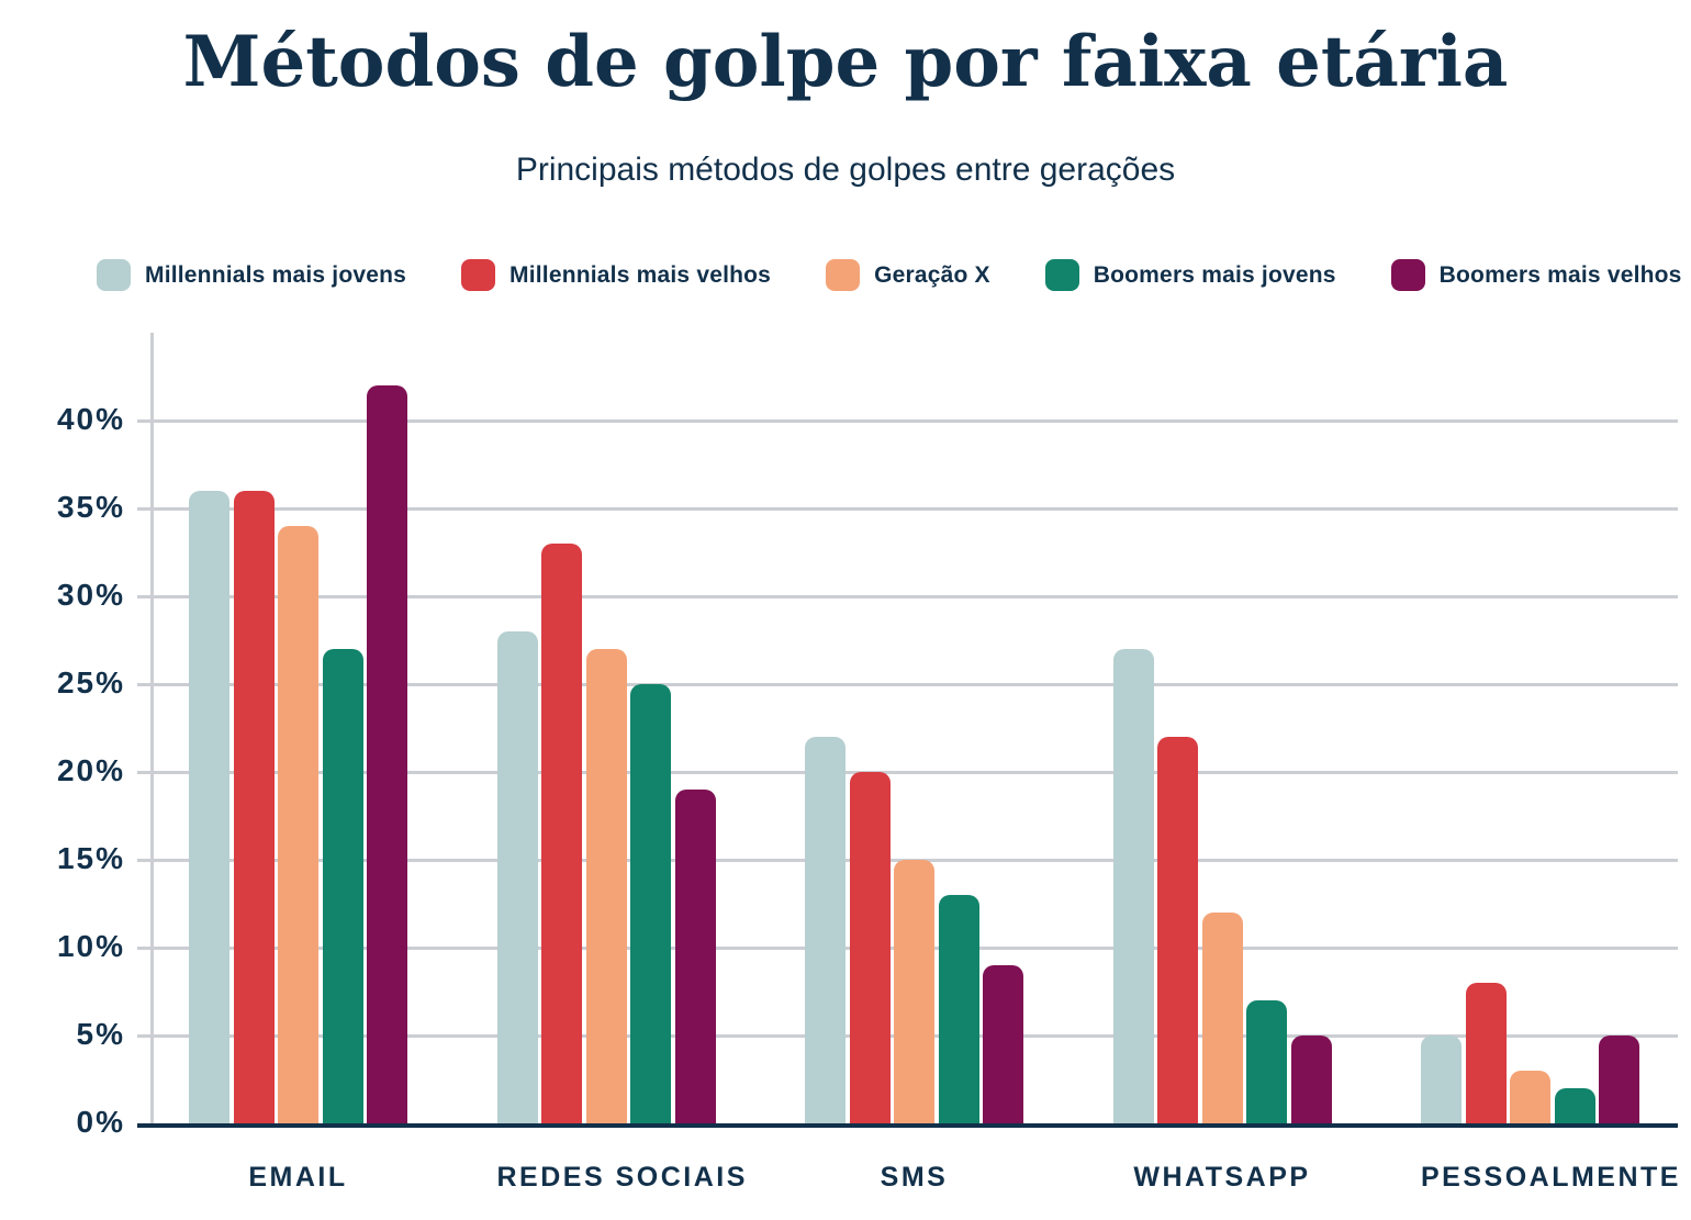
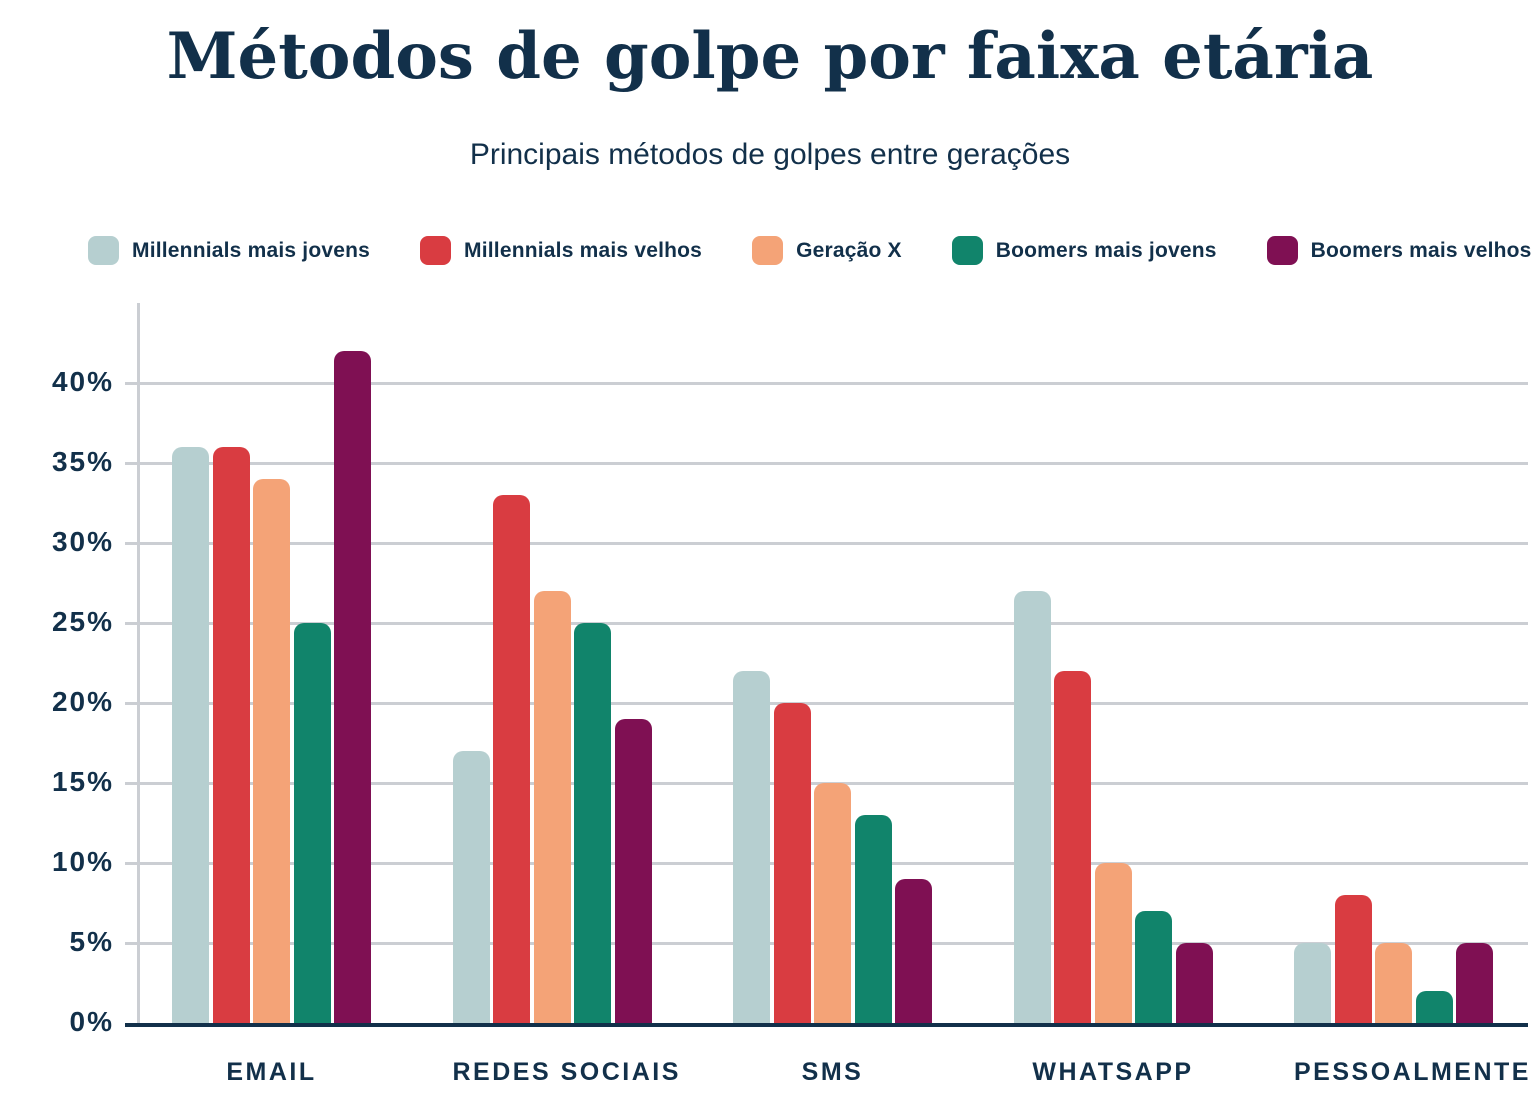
Boomers mais jovens/EMAIL: 27% -> 25%
Millennials mais jovens/REDES SOCIAIS: 28% -> 17%
Geração X/WHATSAPP: 12% -> 10%
Geração X/PESSOALMENTE: 3% -> 5%
